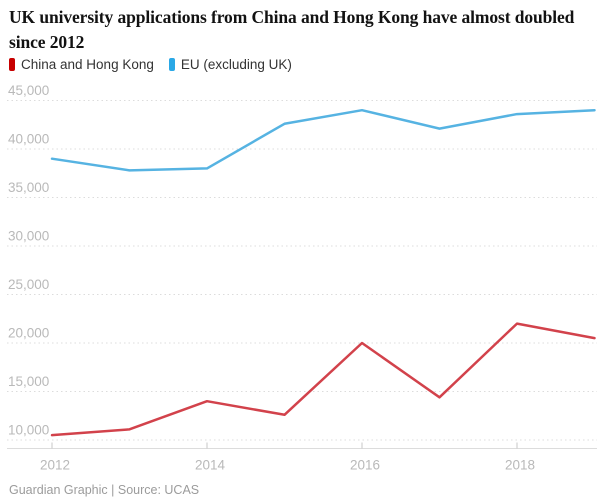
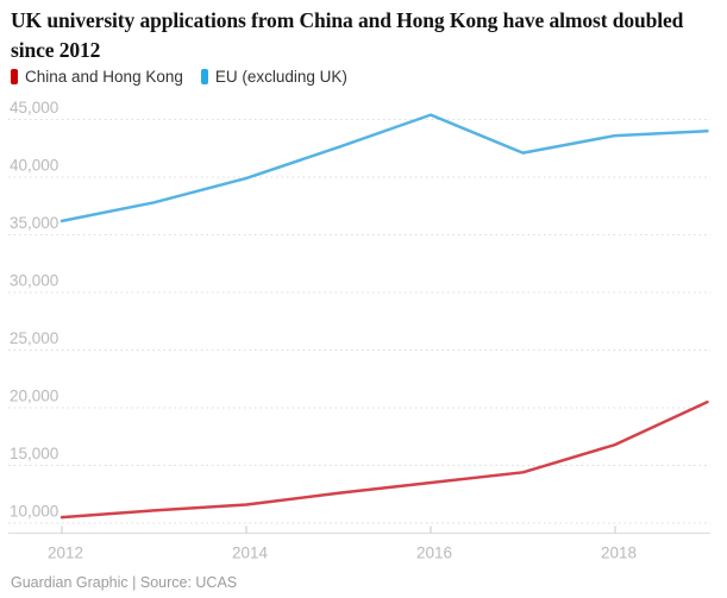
EU (excluding UK)/2012: 39000 -> 36000
China and Hong Kong/2014: 14000 -> 12000
EU (excluding UK)/2014: 38000 -> 40000
China and Hong Kong/2016: 20000 -> 14000
EU (excluding UK)/2016: 44000 -> 45000
China and Hong Kong/2018: 22000 -> 17000
